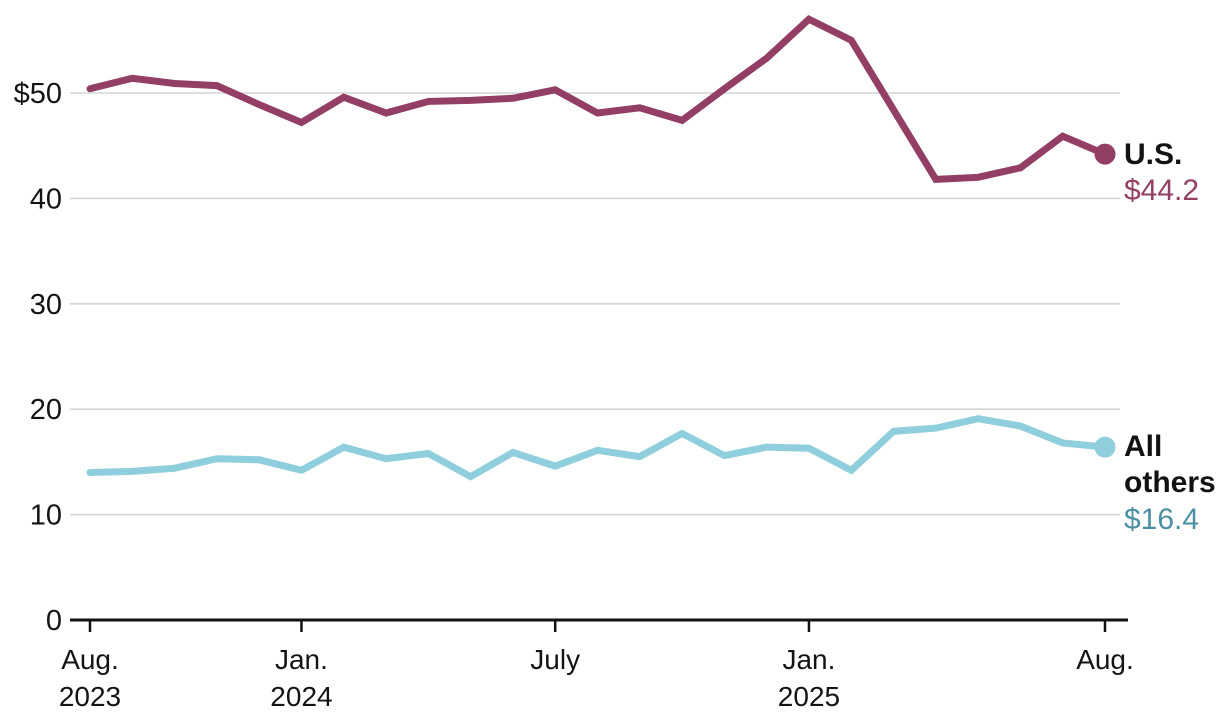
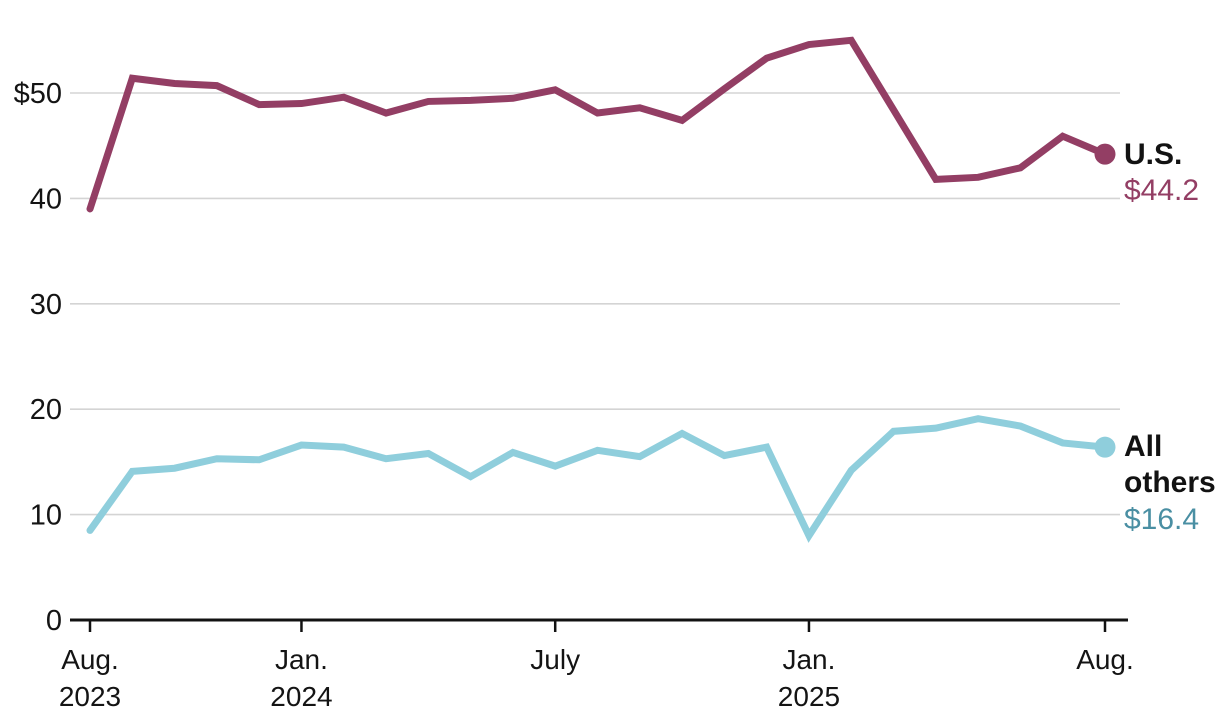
U.S./Aug. 2023: $50.4 -> $39.0
All others/Aug. 2023: $14.0 -> $8.5
U.S./Jan. 2024: $47.2 -> $49.0
All others/Jan. 2024: $14.2 -> $16.6
U.S./Jan. 2025: $57.0 -> $54.6
All others/Jan. 2025: $16.3 -> $8.0
